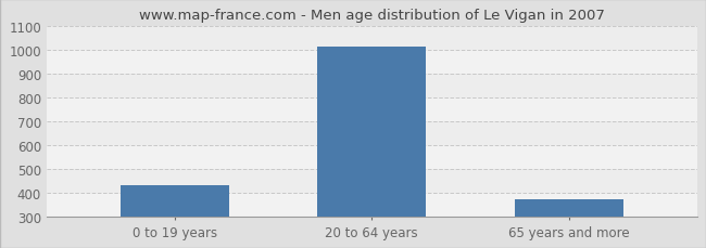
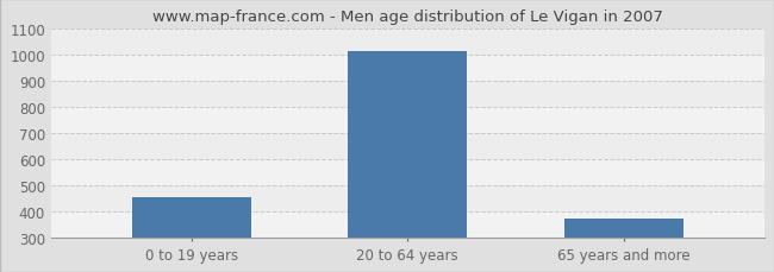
0 to 19 years: 430 -> 455
